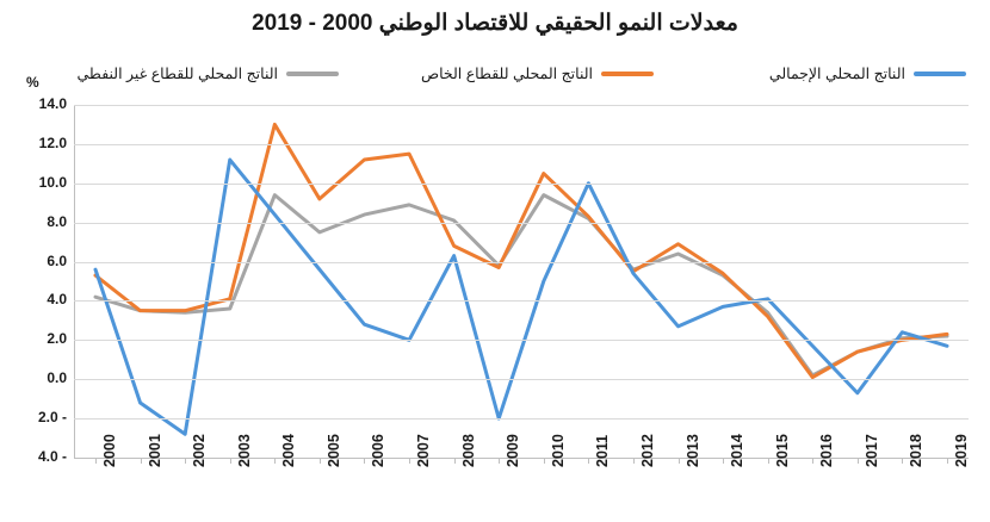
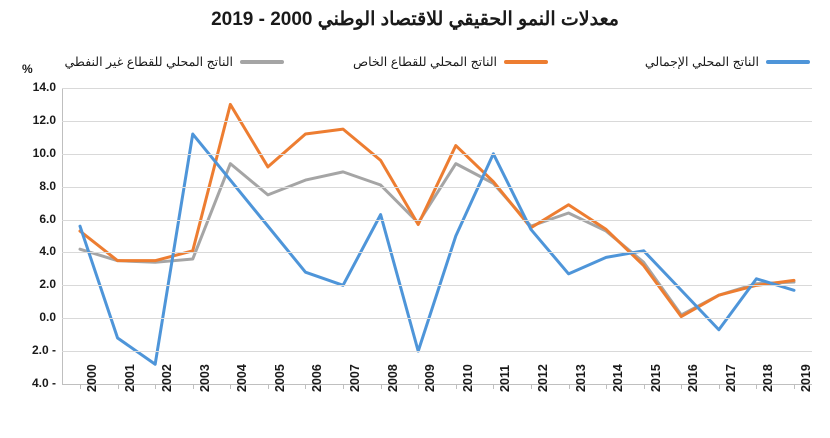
الناتج المحلي للقطاع الخاص/2008: 6.8 -> 9.6
